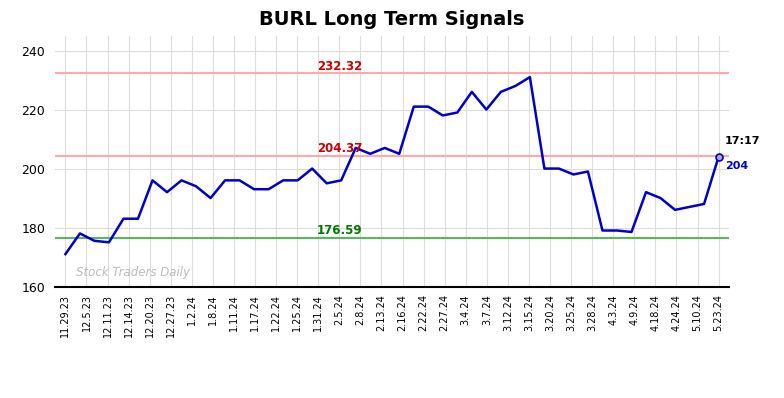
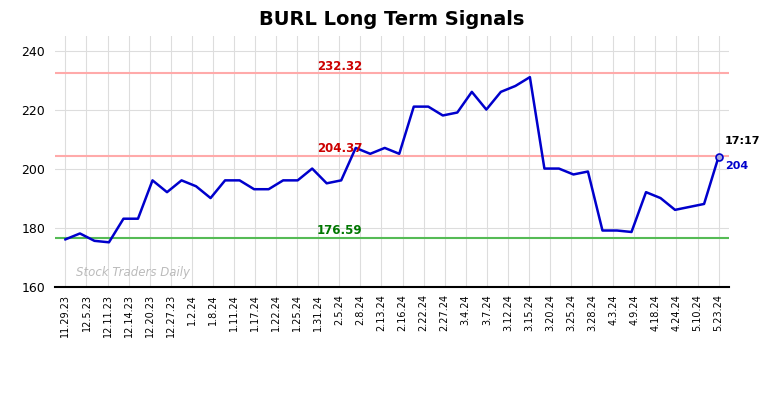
11.29.23: 171.0 -> 176.0
